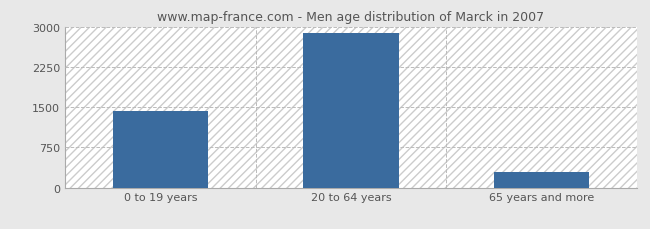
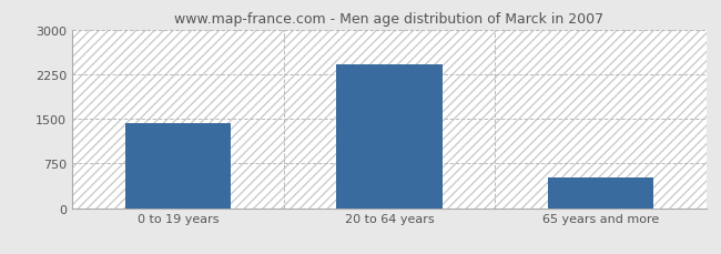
20 to 64 years: 2880 -> 2420
65 years and more: 290 -> 520
